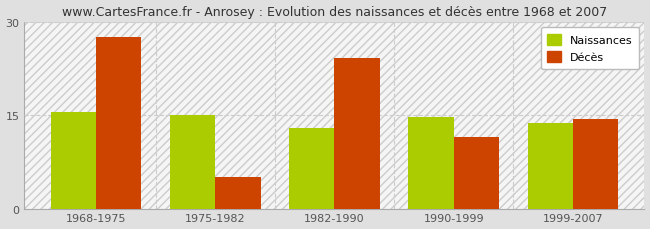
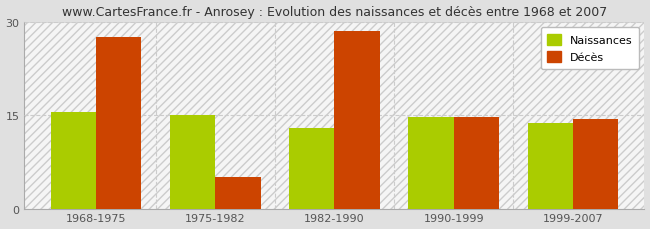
Décès/1982-1990: 24.2 -> 28.5
Décès/1990-1999: 11.4 -> 14.7
